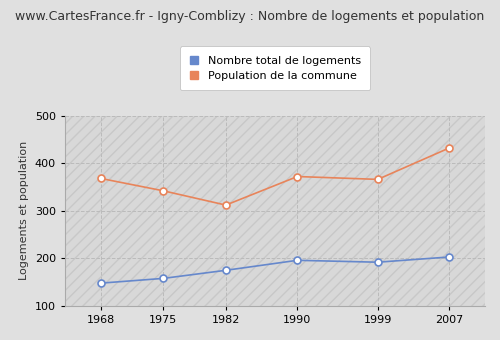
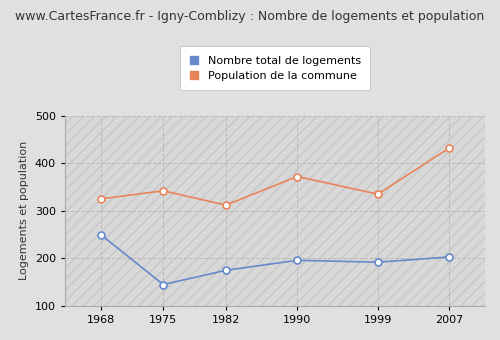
Nombre total de logements/1968: 148 -> 250
Population de la commune/1968: 368 -> 325
Nombre total de logements/1975: 158 -> 145
Population de la commune/1999: 366 -> 335
